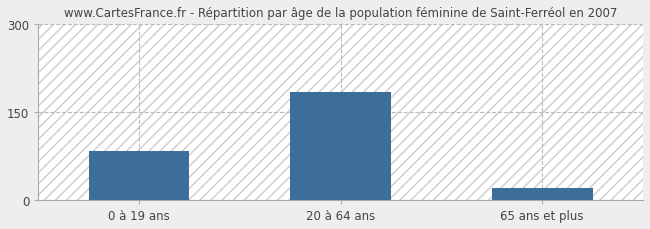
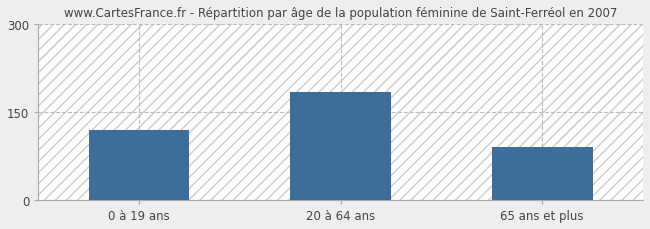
0 à 19 ans: 84 -> 120
65 ans et plus: 20 -> 90
